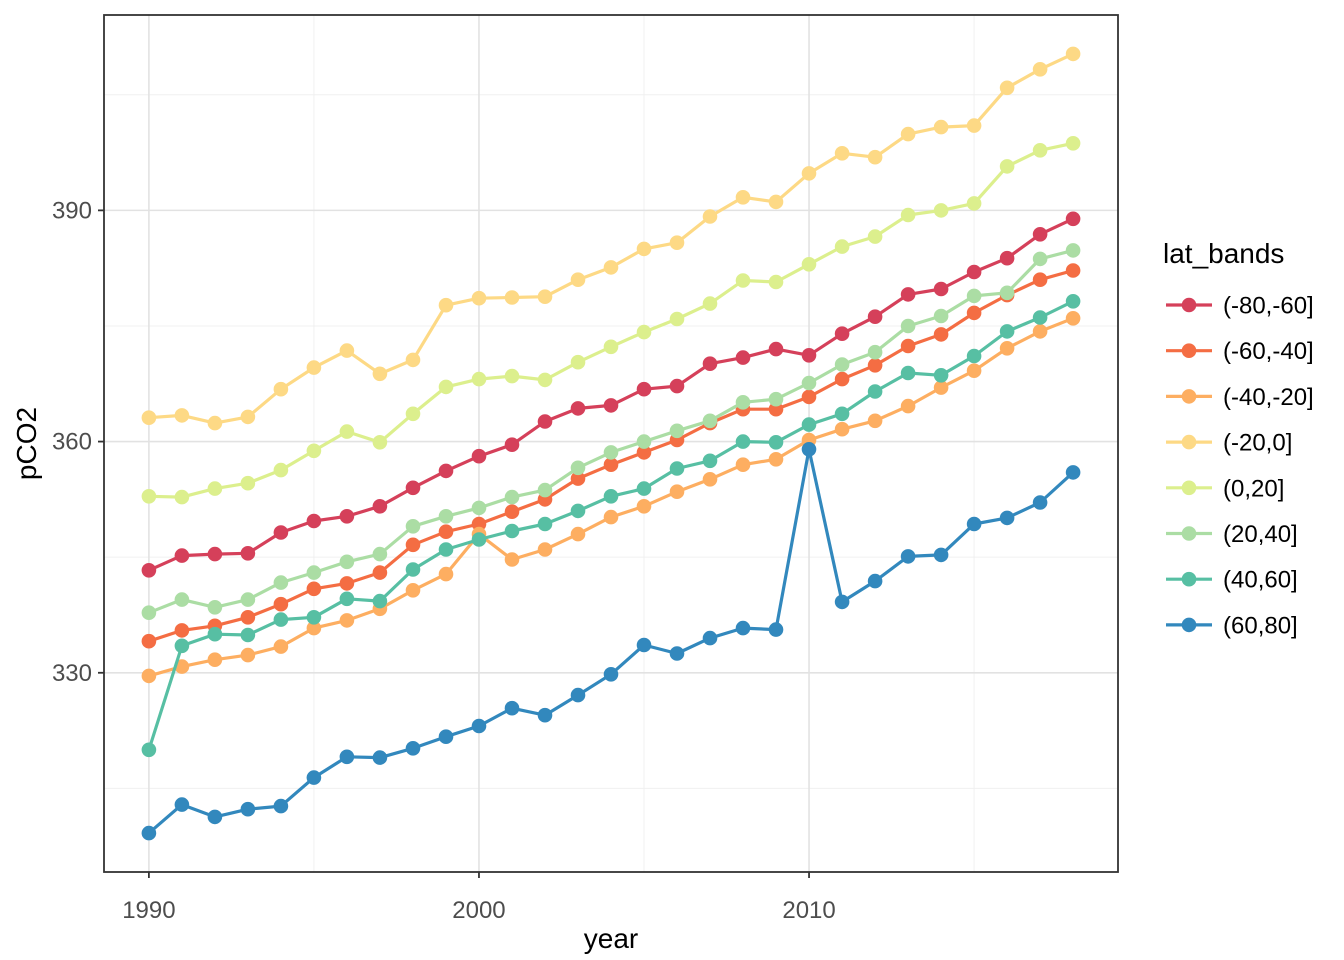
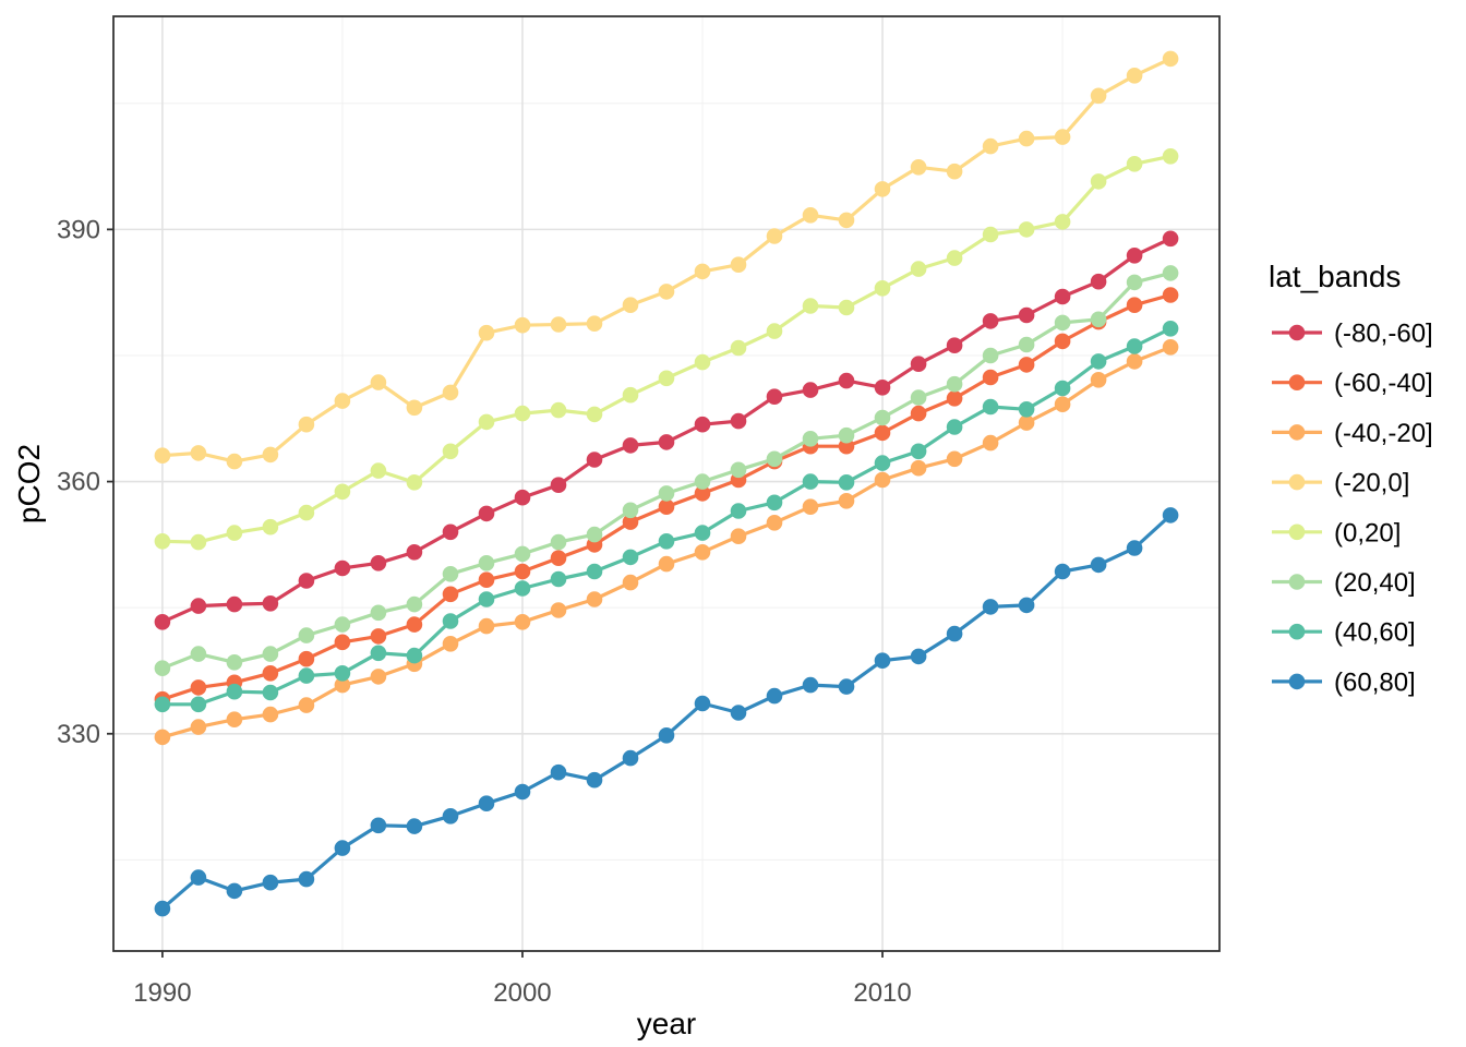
(40,60]/1990: 320 -> 334
(-40,-20]/2000: 348 -> 343
(60,80]/2010: 359 -> 339
